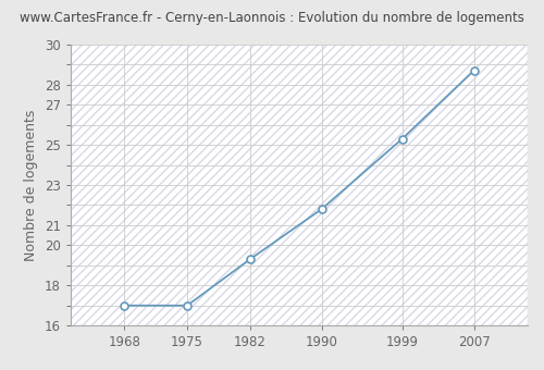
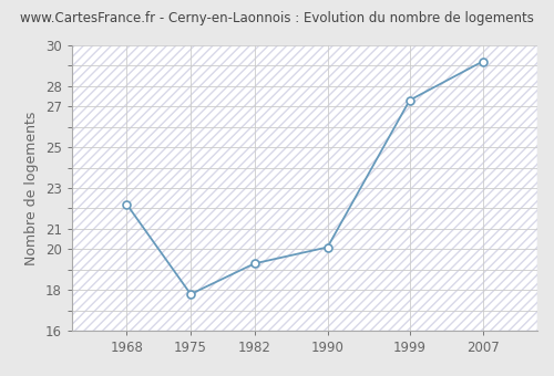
1968: 17.0 -> 22.2
1975: 17.0 -> 17.8
1990: 21.8 -> 20.1
1999: 25.3 -> 27.3
2007: 28.7 -> 29.2
